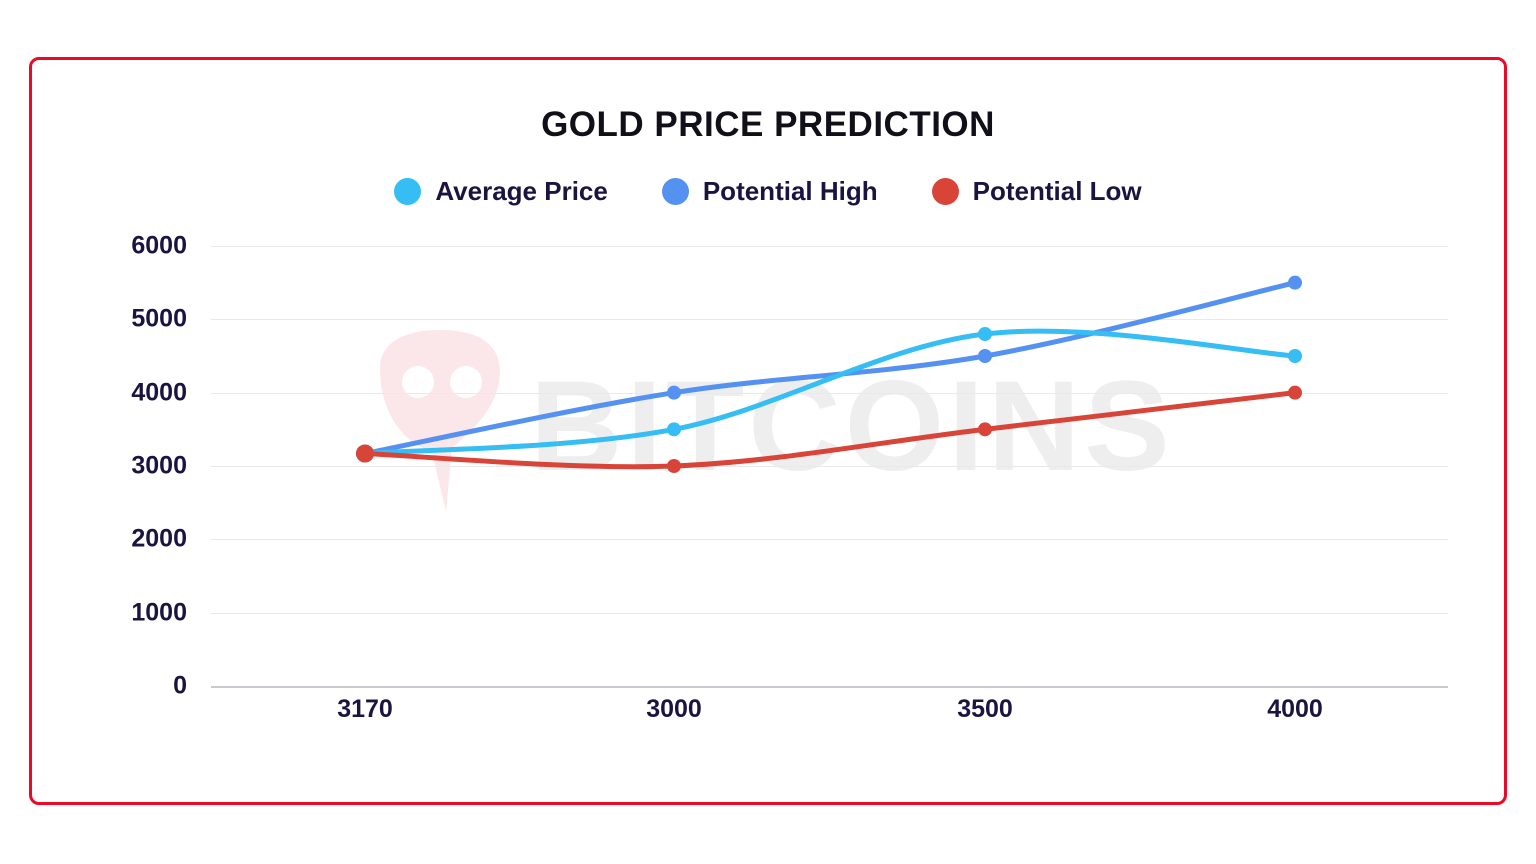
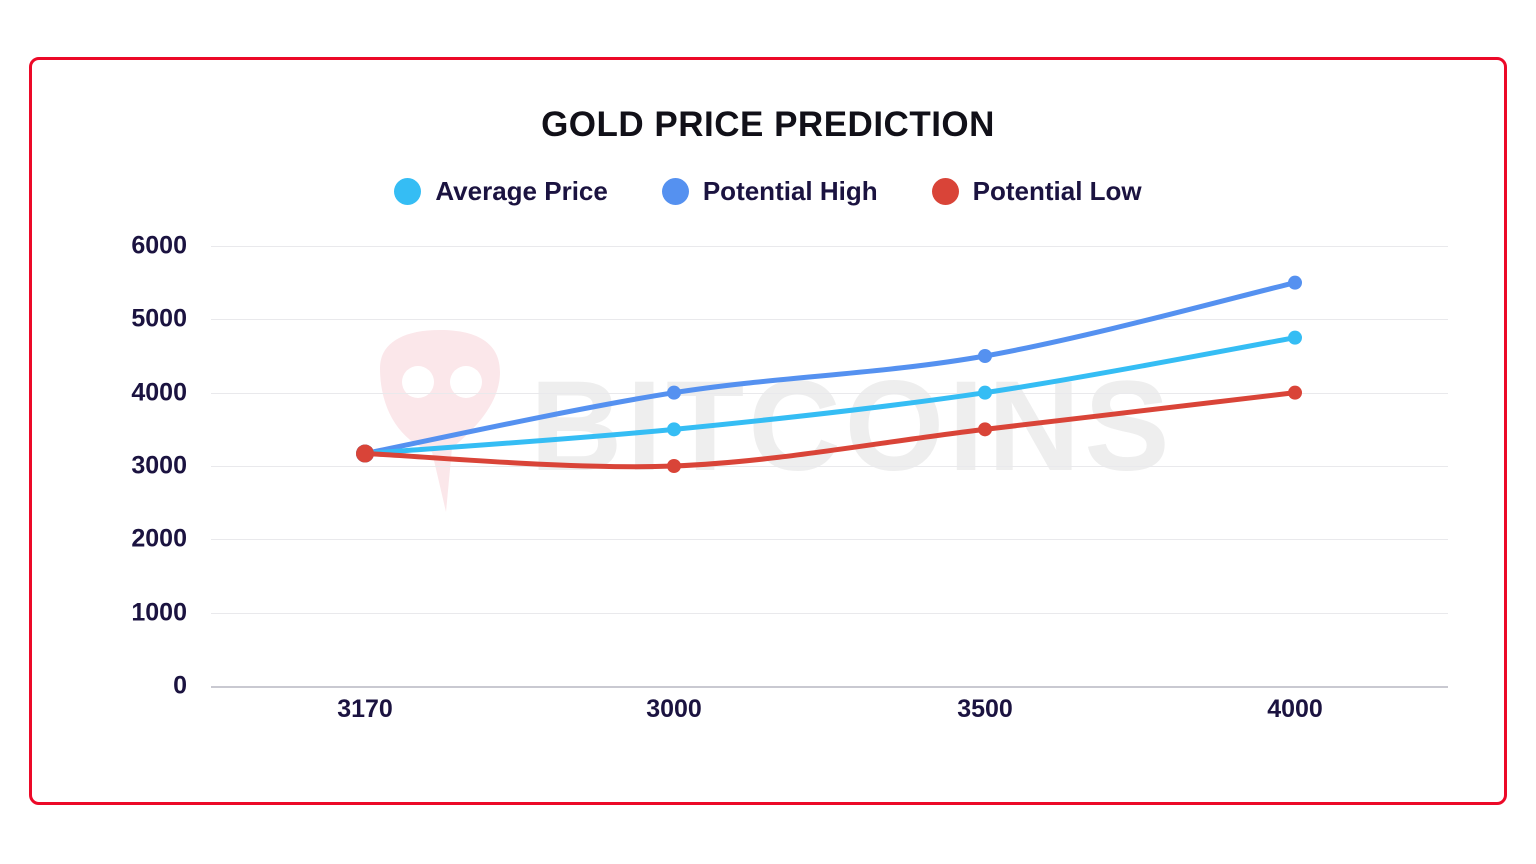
Average Price/3500: 4800 -> 4000
Average Price/4000: 4500 -> 4800
